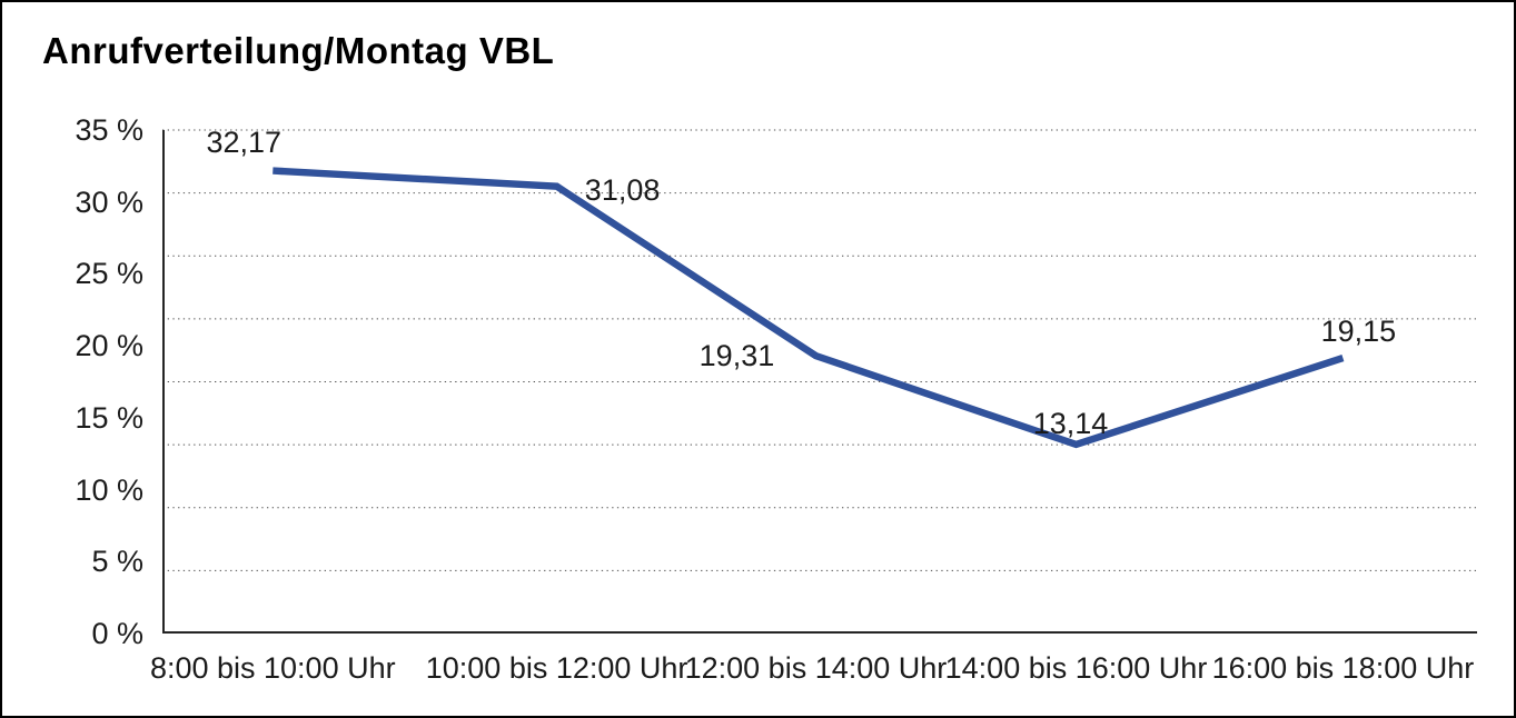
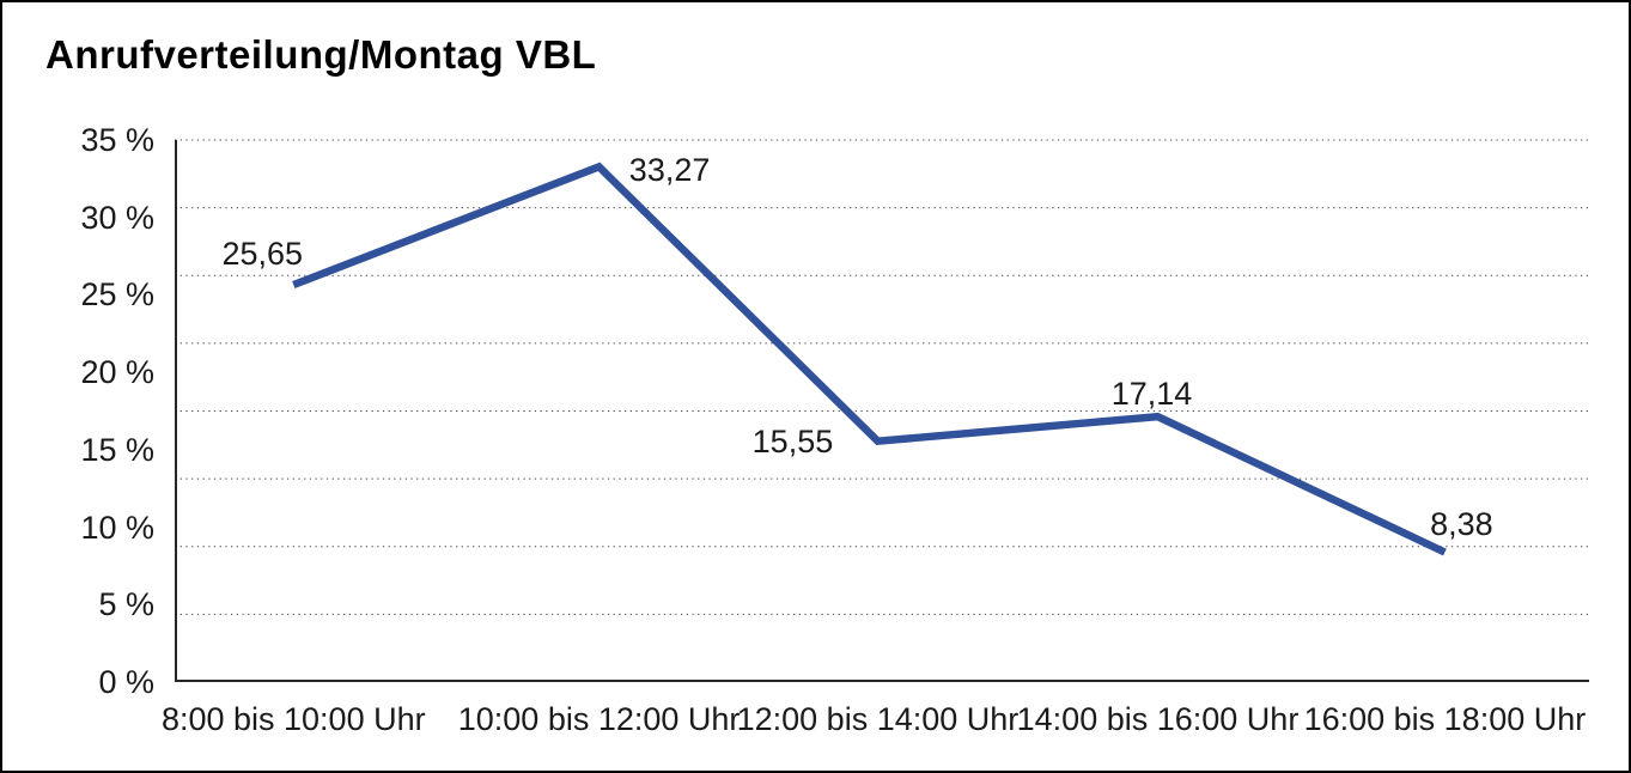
8:00 bis 10:00 Uhr: 32,17 -> 25,65
10:00 bis 12:00 Uhr: 31,08 -> 33,27
12:00 bis 14:00 Uhr: 19,31 -> 15,55
14:00 bis 16:00 Uhr: 13,14 -> 17,14
16:00 bis 18:00 Uhr: 19,15 -> 8,38
